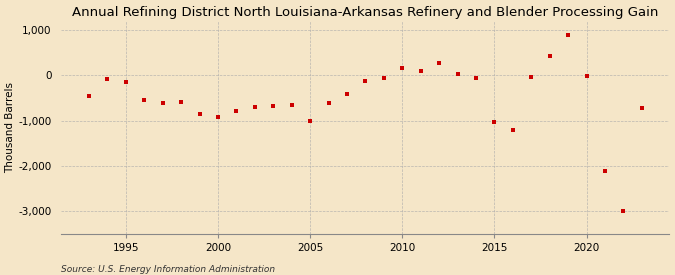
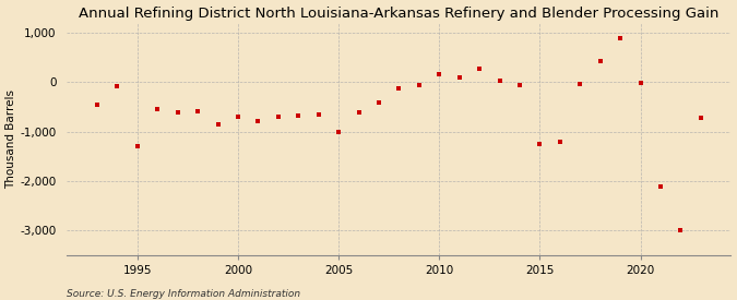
1995: -150 -> -1,300
2000: -920 -> -700
2015: -1,020 -> -1,250
